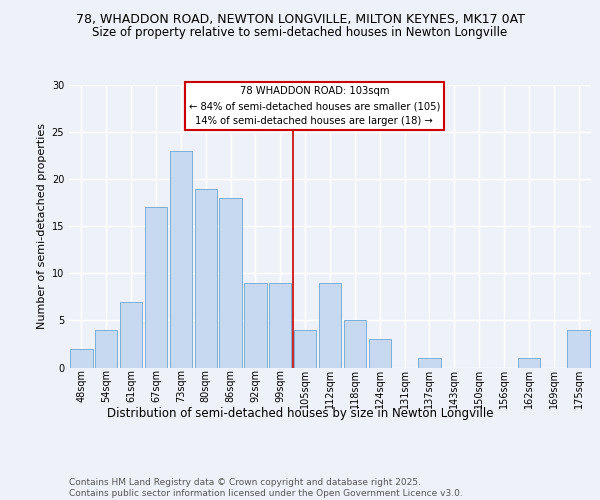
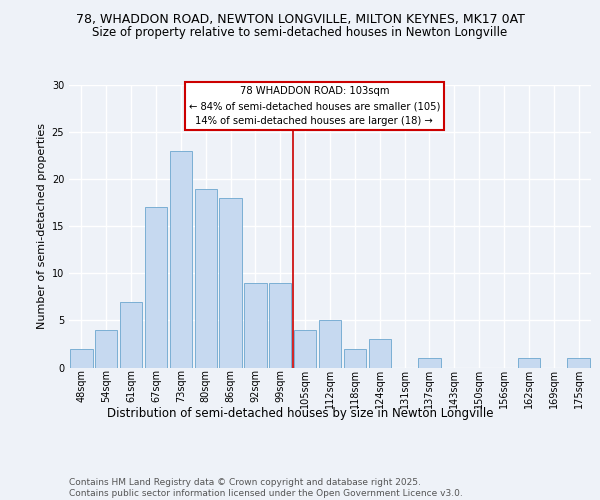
112sqm: 9 -> 5
118sqm: 5 -> 2
175sqm: 4 -> 1
